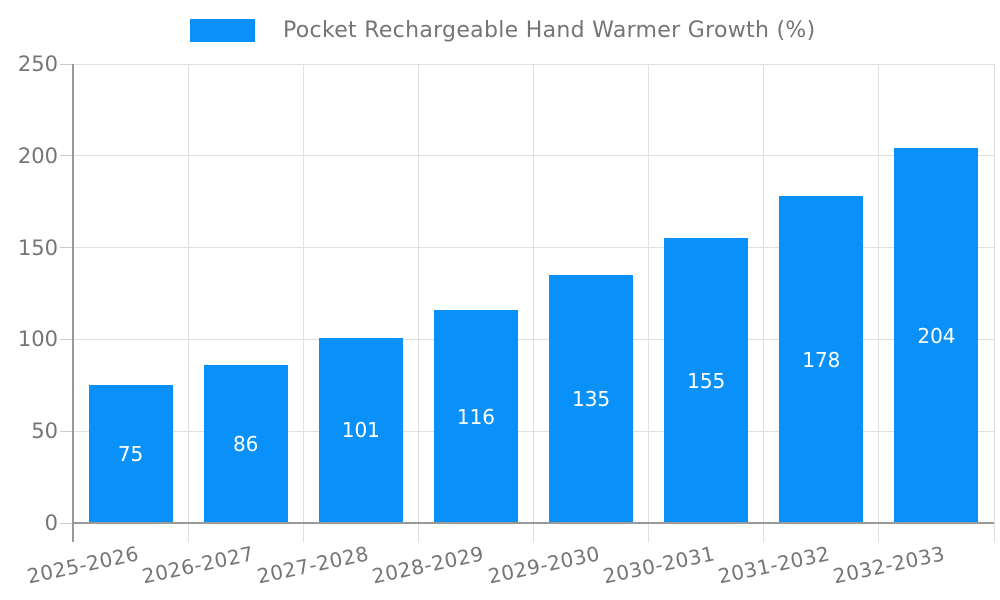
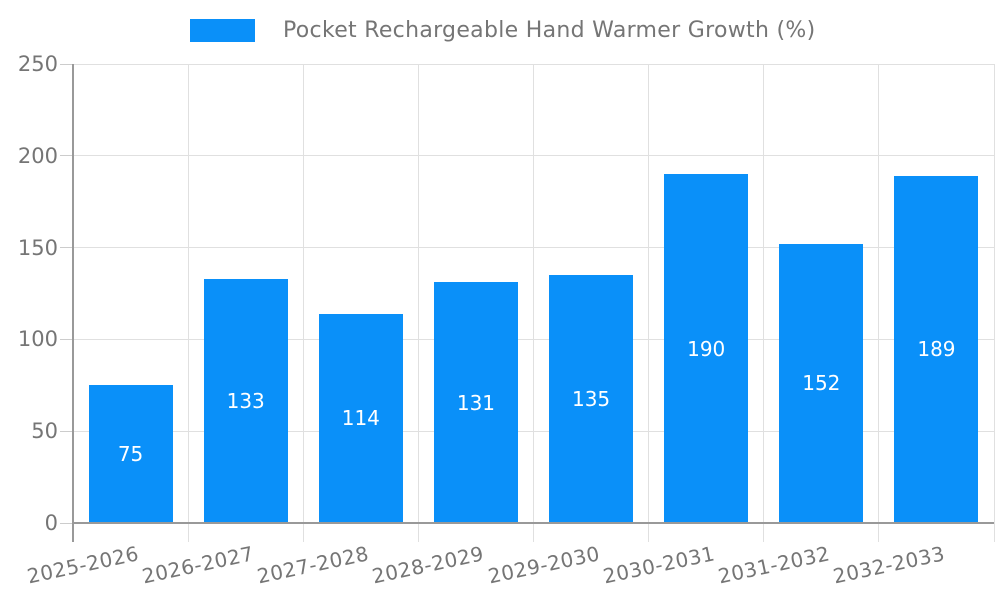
2026-2027: 86 -> 133
2027-2028: 101 -> 114
2028-2029: 116 -> 131
2030-2031: 155 -> 190
2031-2032: 178 -> 152
2032-2033: 204 -> 189
